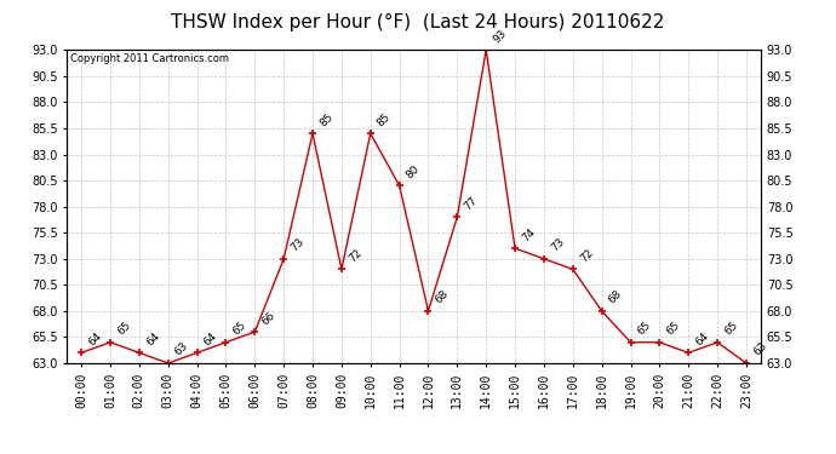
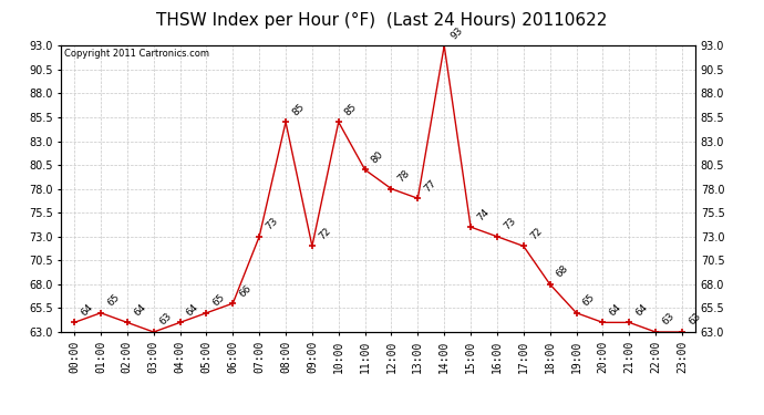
12:00: 68 -> 78
20:00: 65 -> 64
22:00: 65 -> 63
